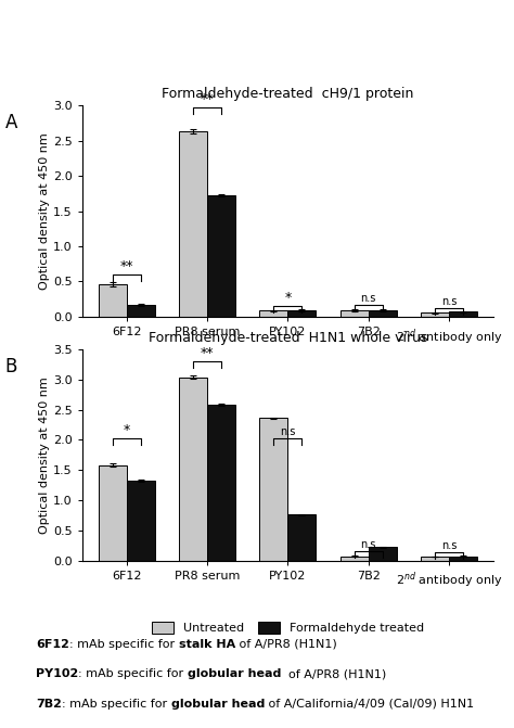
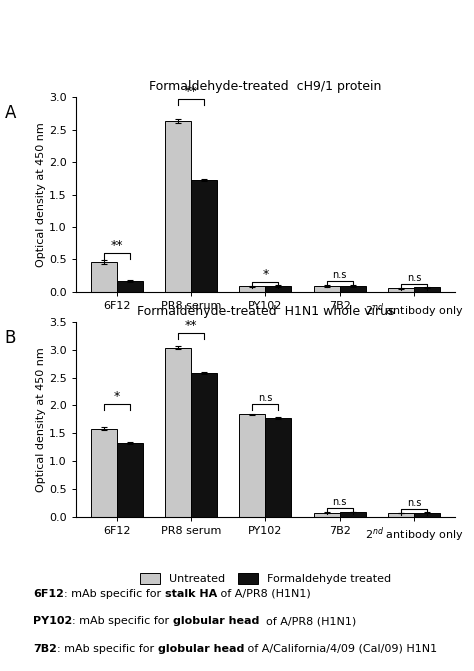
Formaldehyde-treated H1N1 whole virus/Untreated/PY102: 2.36 -> 1.84
Formaldehyde-treated H1N1 whole virus/Formaldehyde treated/PY102: 0.76 -> 1.78
Formaldehyde-treated H1N1 whole virus/Formaldehyde treated/7B2: 0.22 -> 0.09
